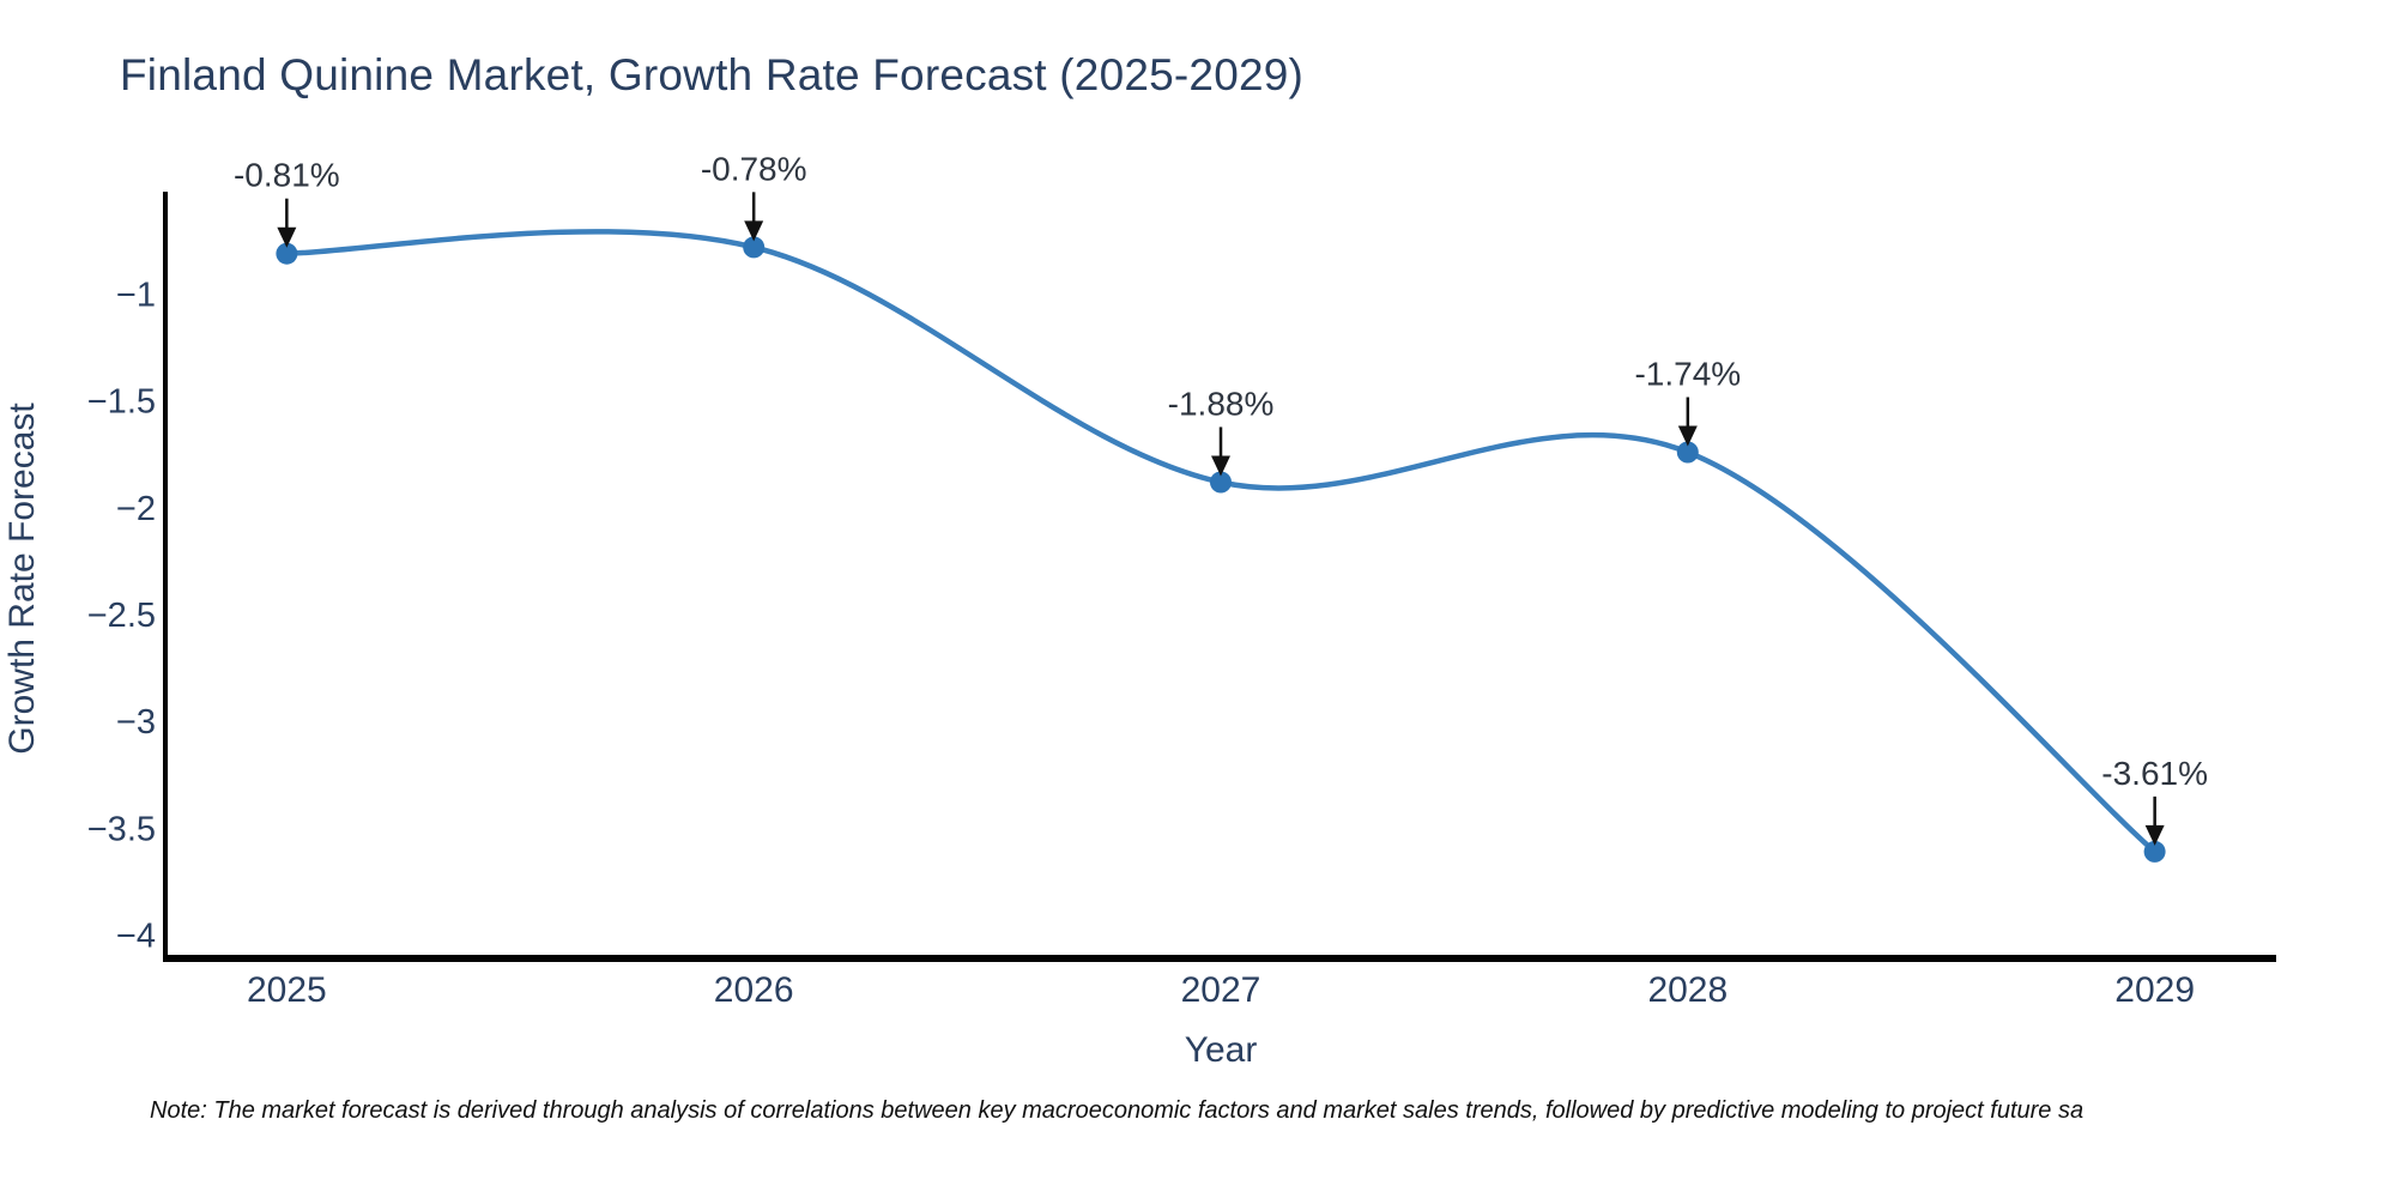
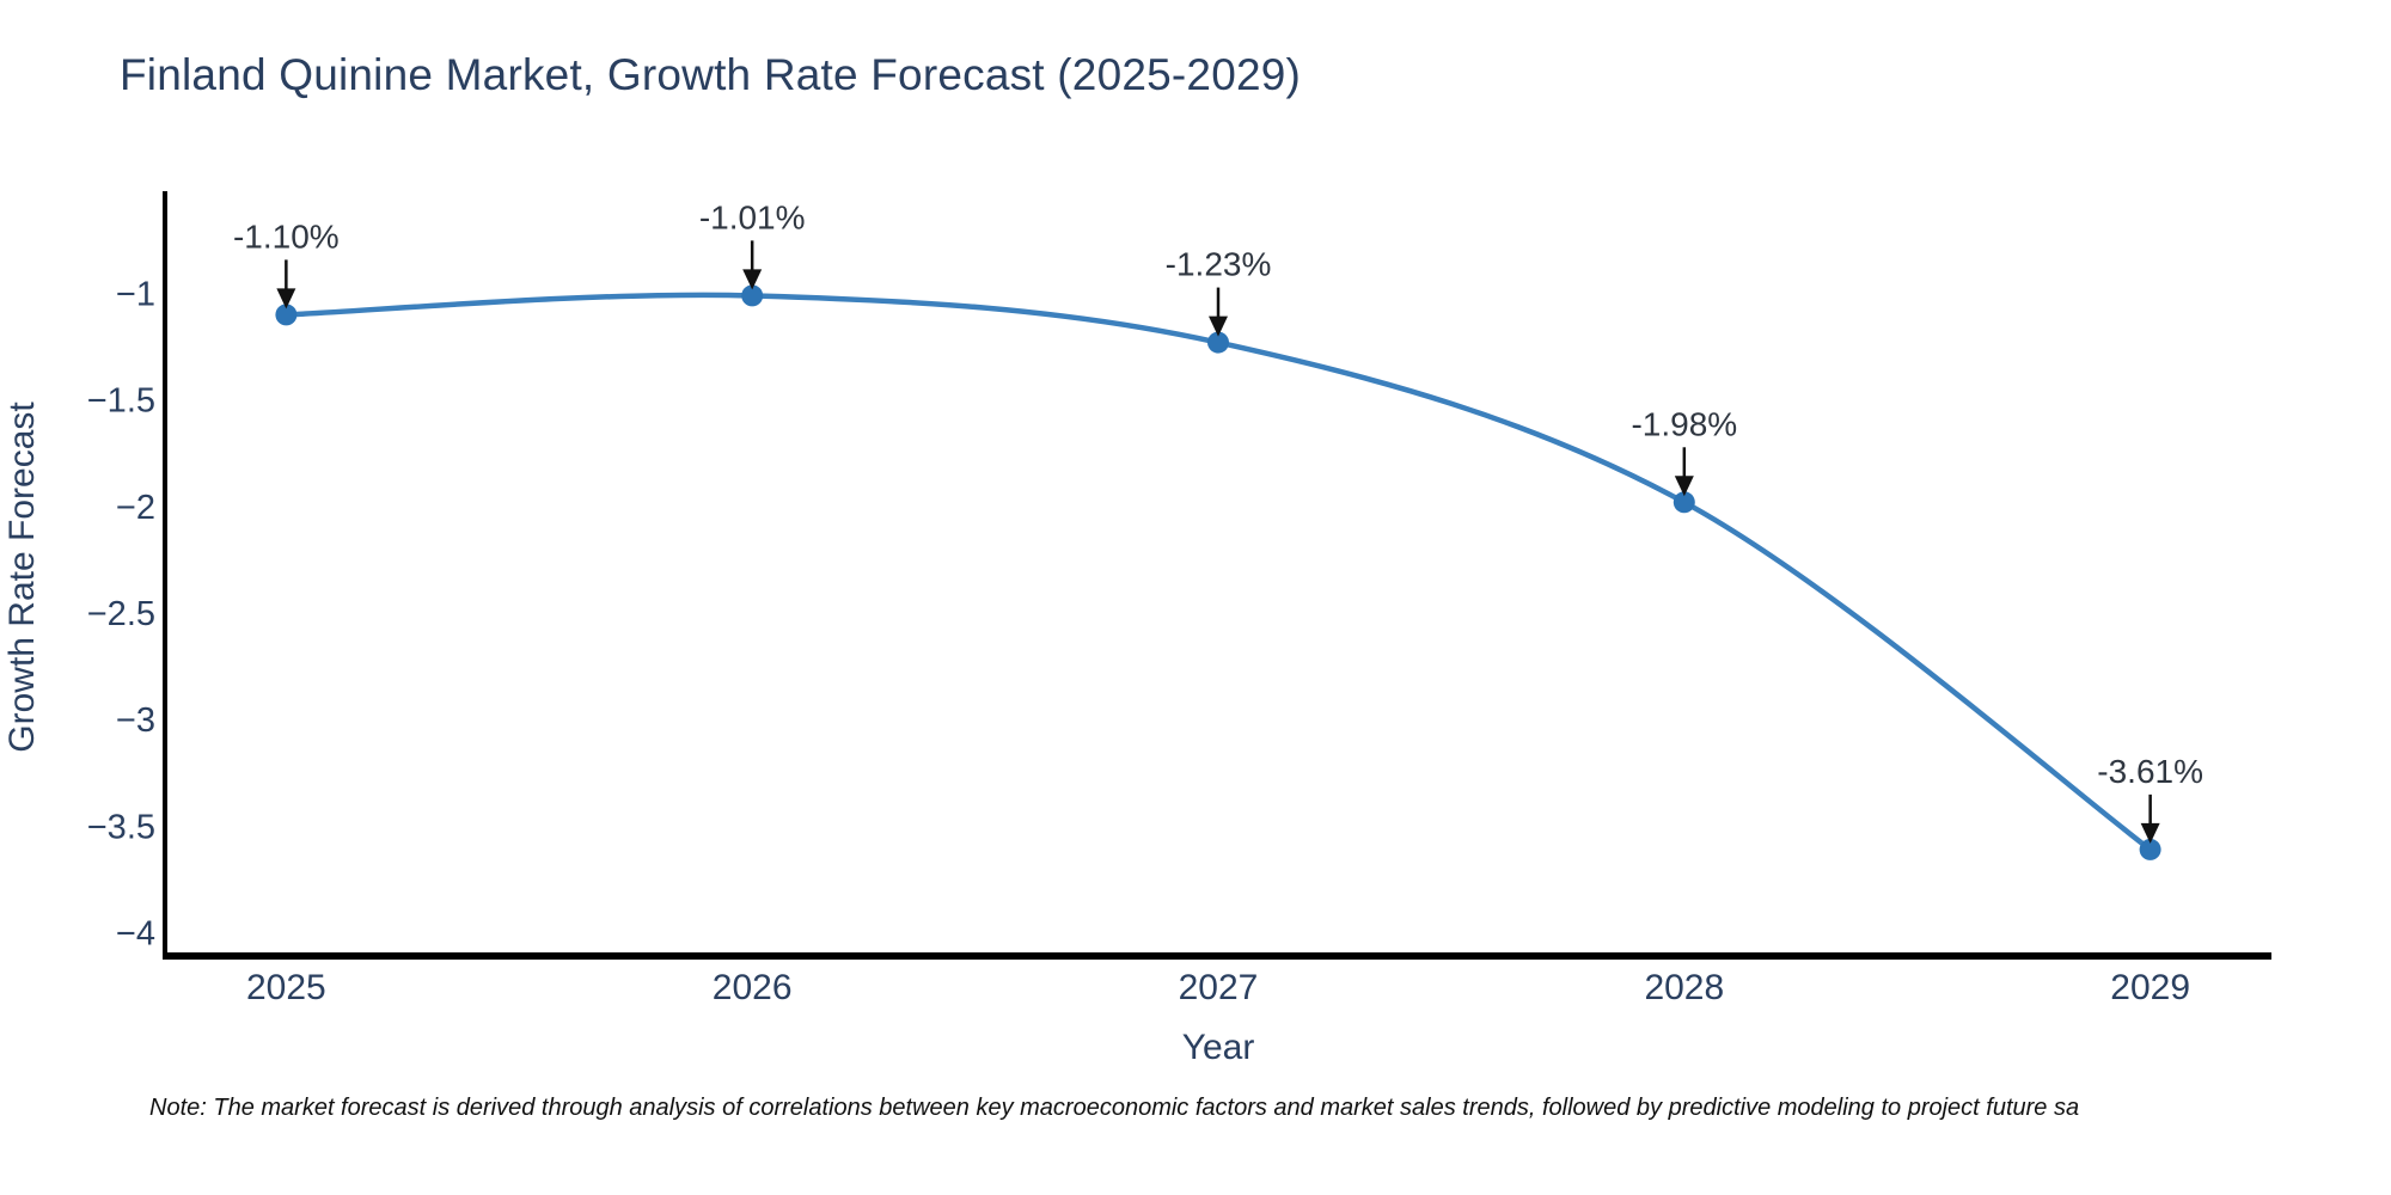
2025: -0.81% -> -1.10%
2026: -0.78% -> -1.01%
2027: -1.88% -> -1.23%
2028: -1.74% -> -1.98%
